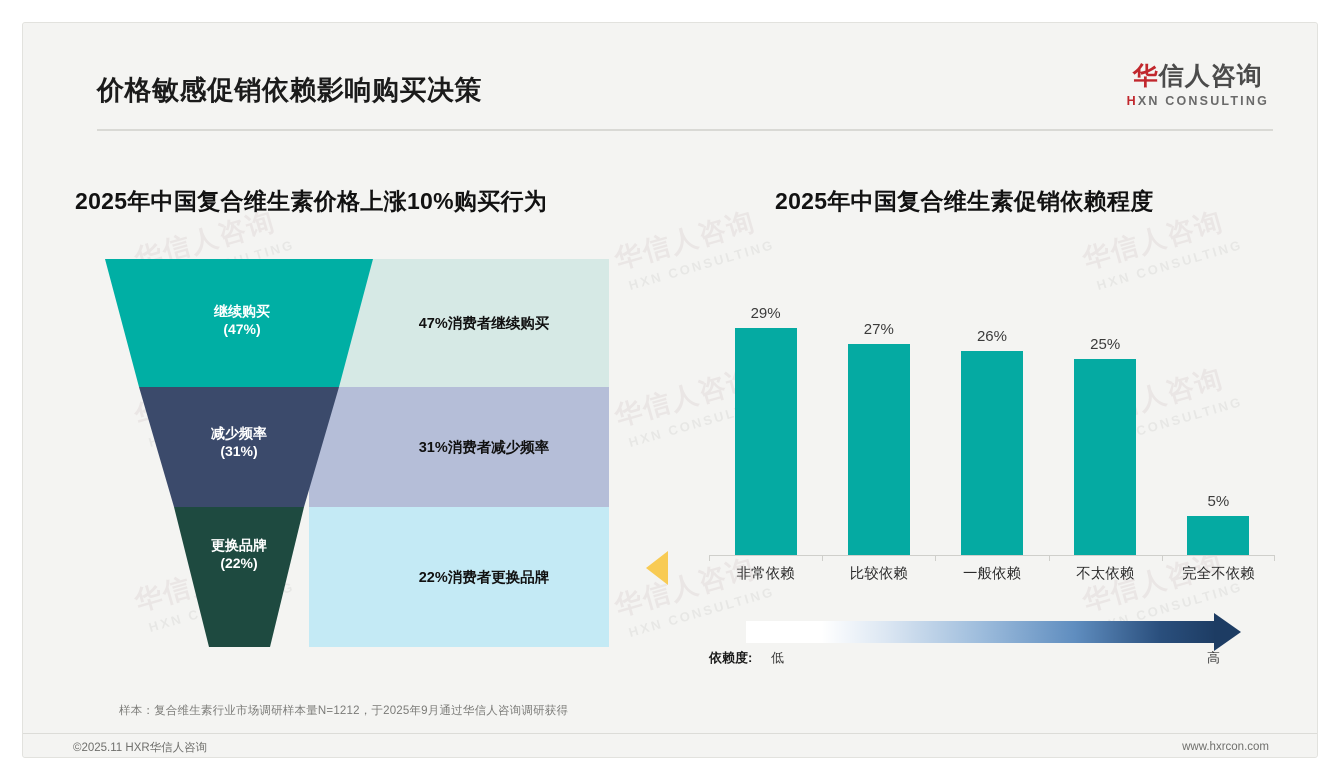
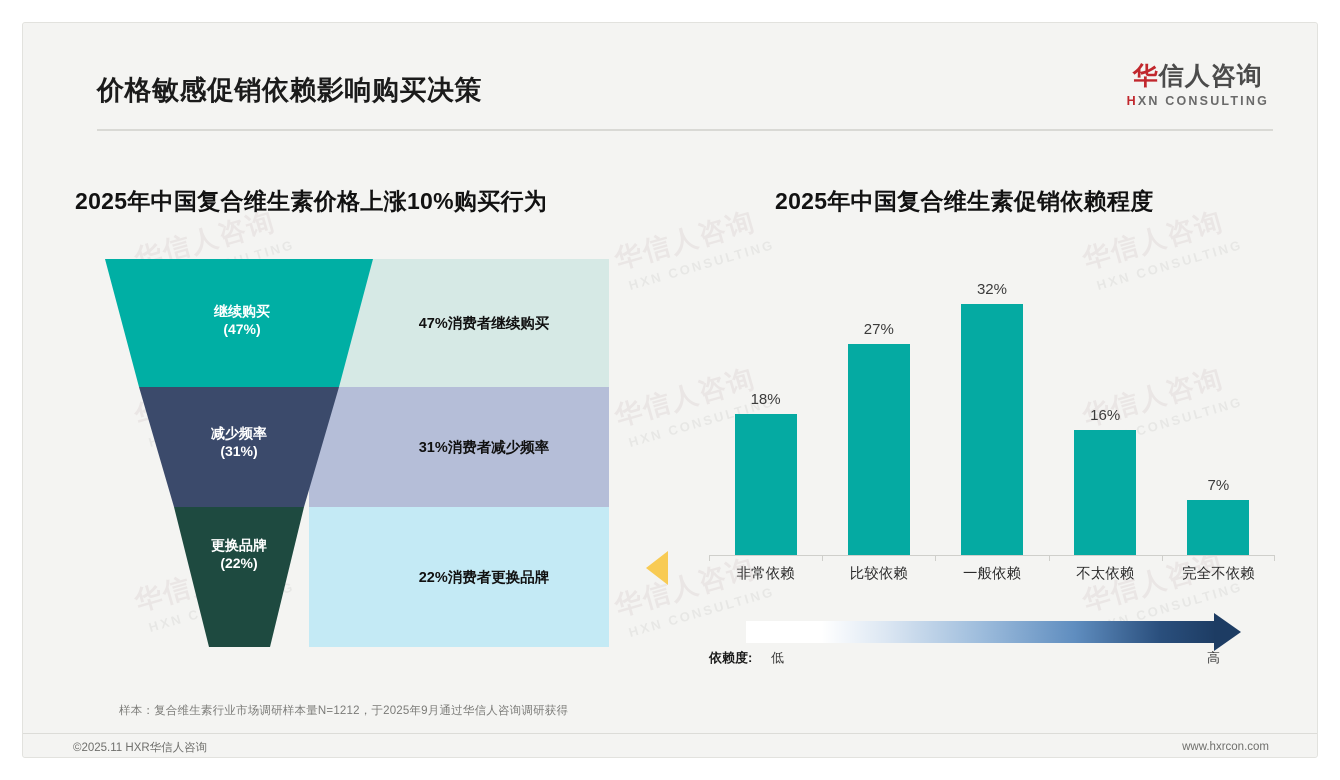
2025年中国复合维生素促销依赖程度/非常依赖: 29% -> 18%
2025年中国复合维生素促销依赖程度/一般依赖: 26% -> 32%
2025年中国复合维生素促销依赖程度/不太依赖: 25% -> 16%
2025年中国复合维生素促销依赖程度/完全不依赖: 5% -> 7%
